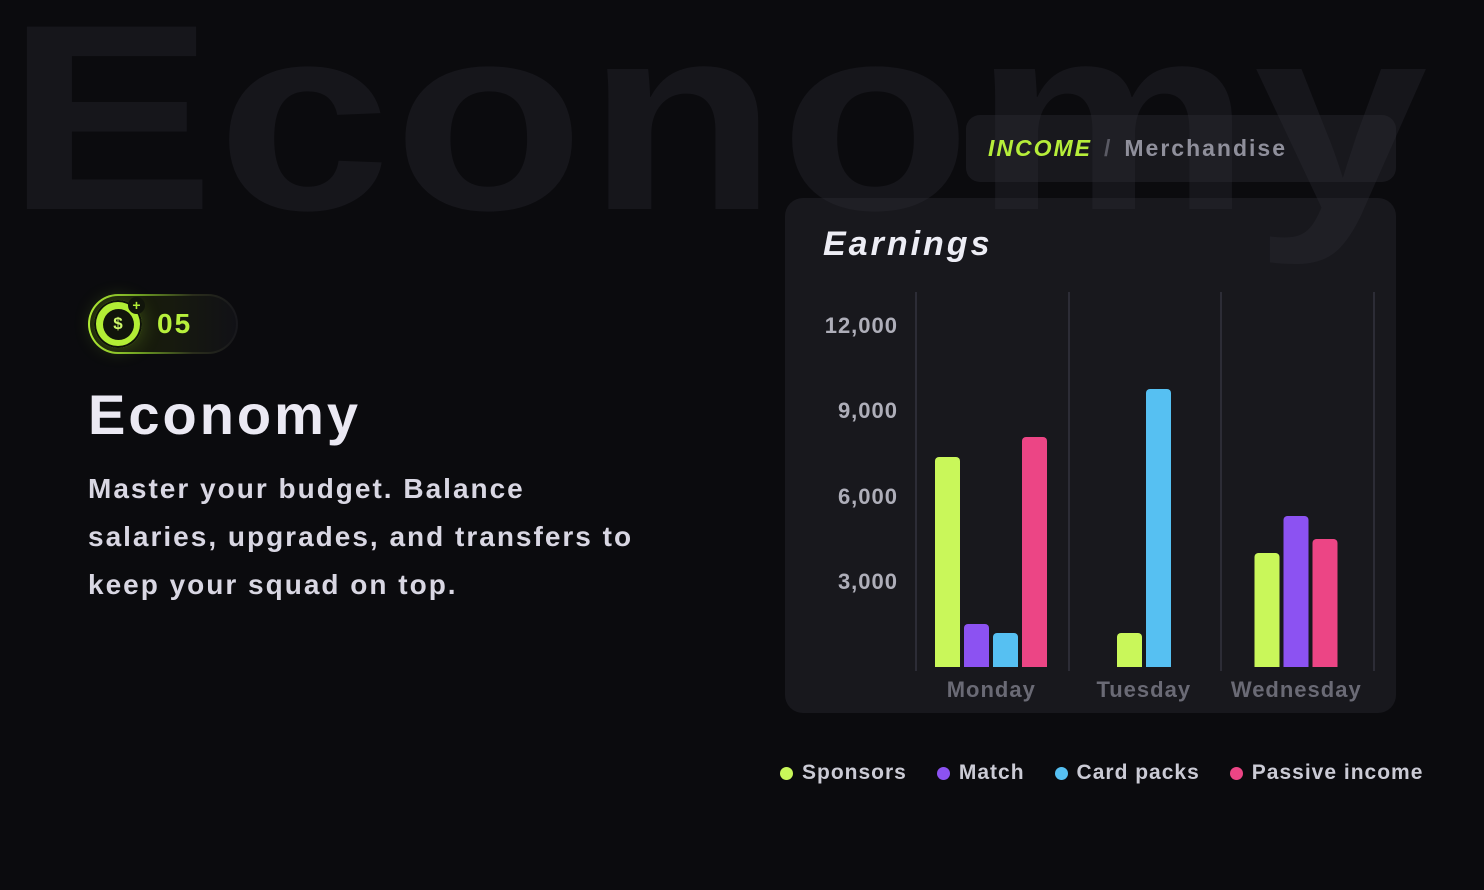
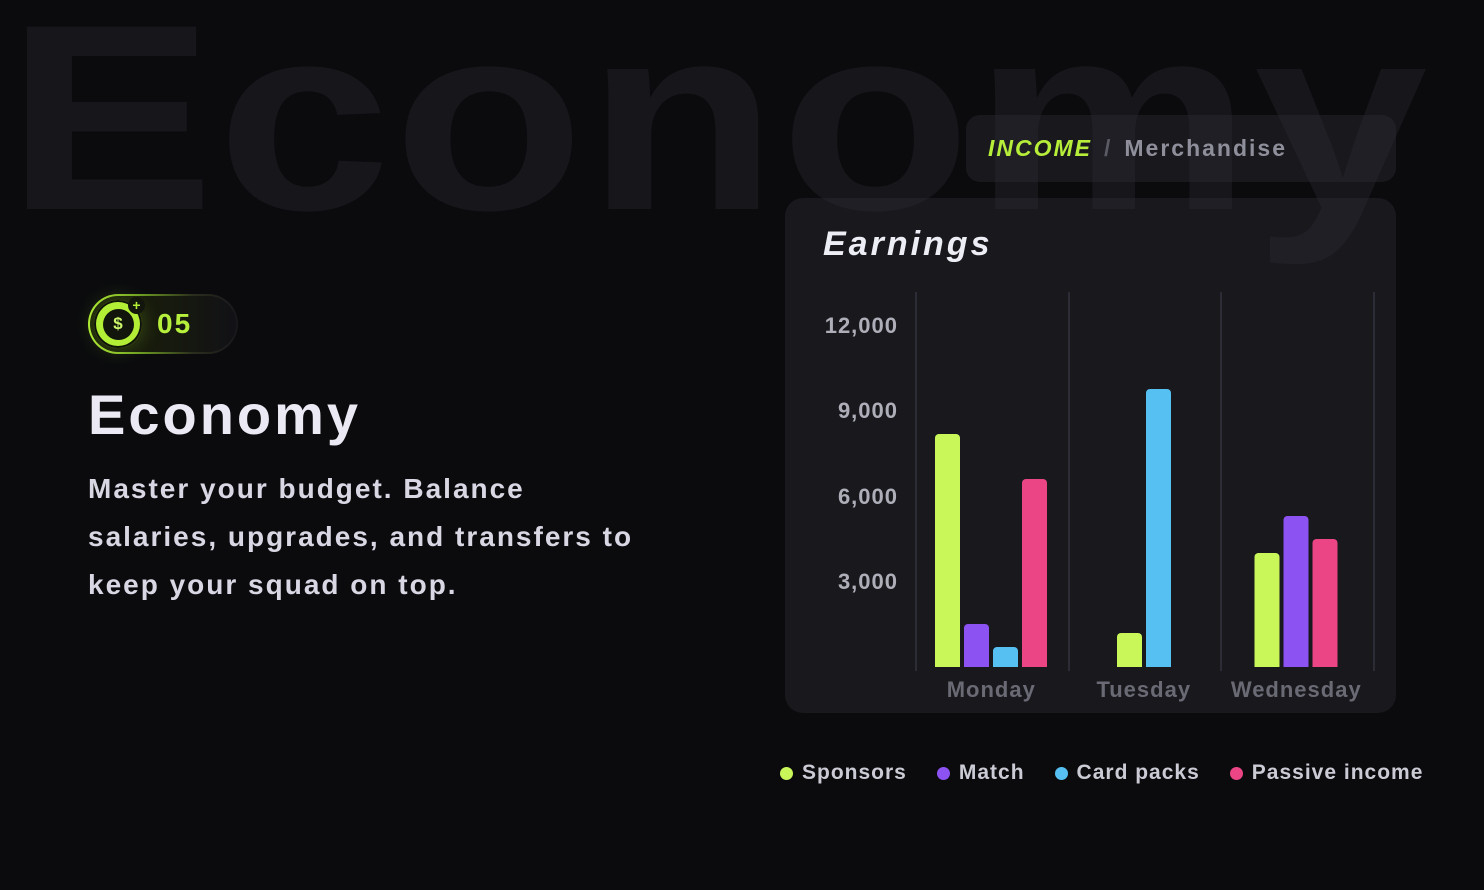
Sponsors/Monday: 7400 -> 8200
Card packs/Monday: 1200 -> 700
Passive income/Monday: 8100 -> 6600
